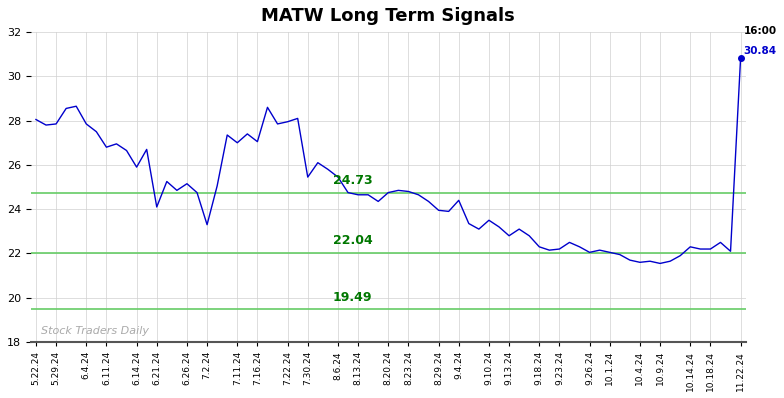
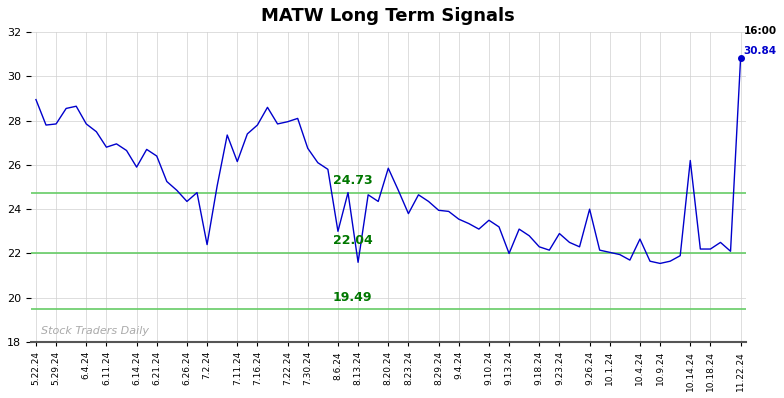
5.22.24: 28.05 -> 28.95
6.21.24: 24.10 -> 26.40
6.26.24: 25.15 -> 24.35
7.2.24: 23.30 -> 22.40
7.11.24: 27.00 -> 26.15
7.16.24: 27.05 -> 27.80
7.30.24: 25.45 -> 26.75
8.6.24: 25.45 -> 23.00
8.13.24: 24.65 -> 21.60
8.20.24: 24.75 -> 25.85
8.23.24: 24.80 -> 23.80
9.4.24: 24.40 -> 23.55
9.13.24: 22.80 -> 22.00
9.23.24: 22.20 -> 22.90
9.26.24: 22.05 -> 24.00
10.4.24: 21.60 -> 22.65
10.14.24: 22.30 -> 26.20
